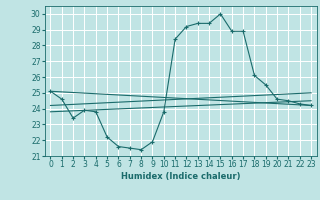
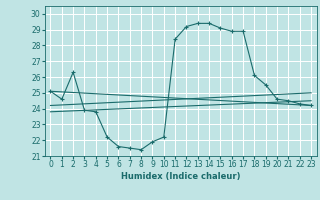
2: 23.4 -> 26.3
10: 23.8 -> 22.2
15: 30.0 -> 29.1
